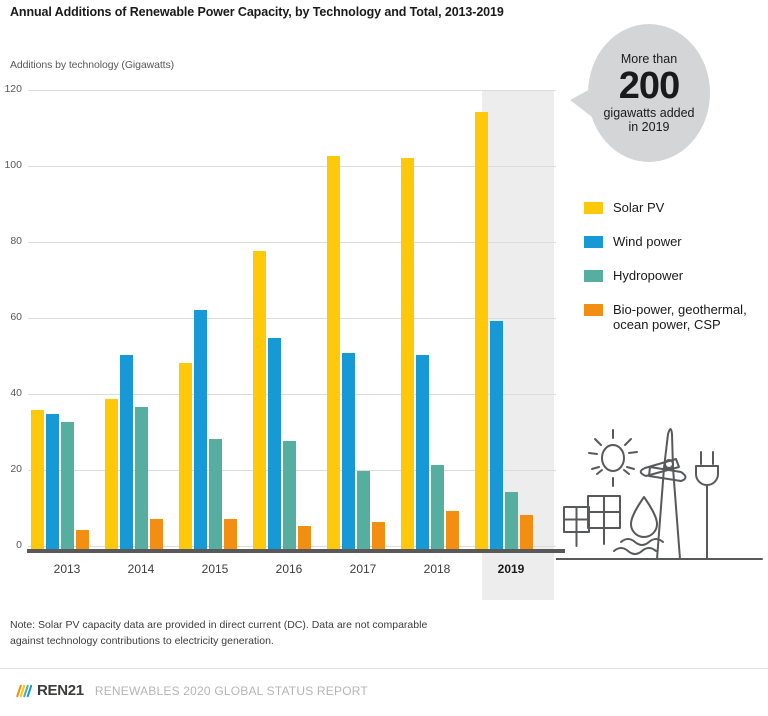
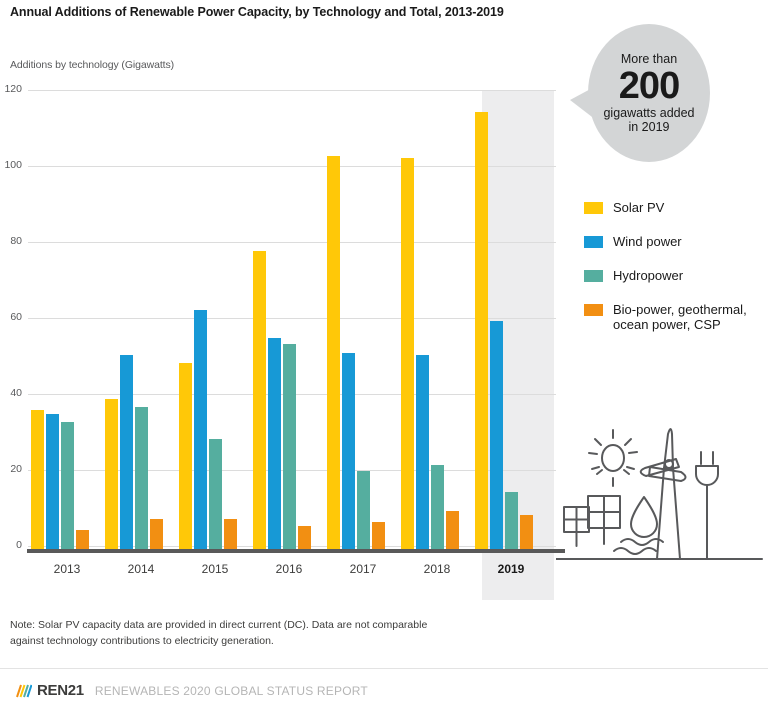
Hydropower/2016: 28 -> 54
